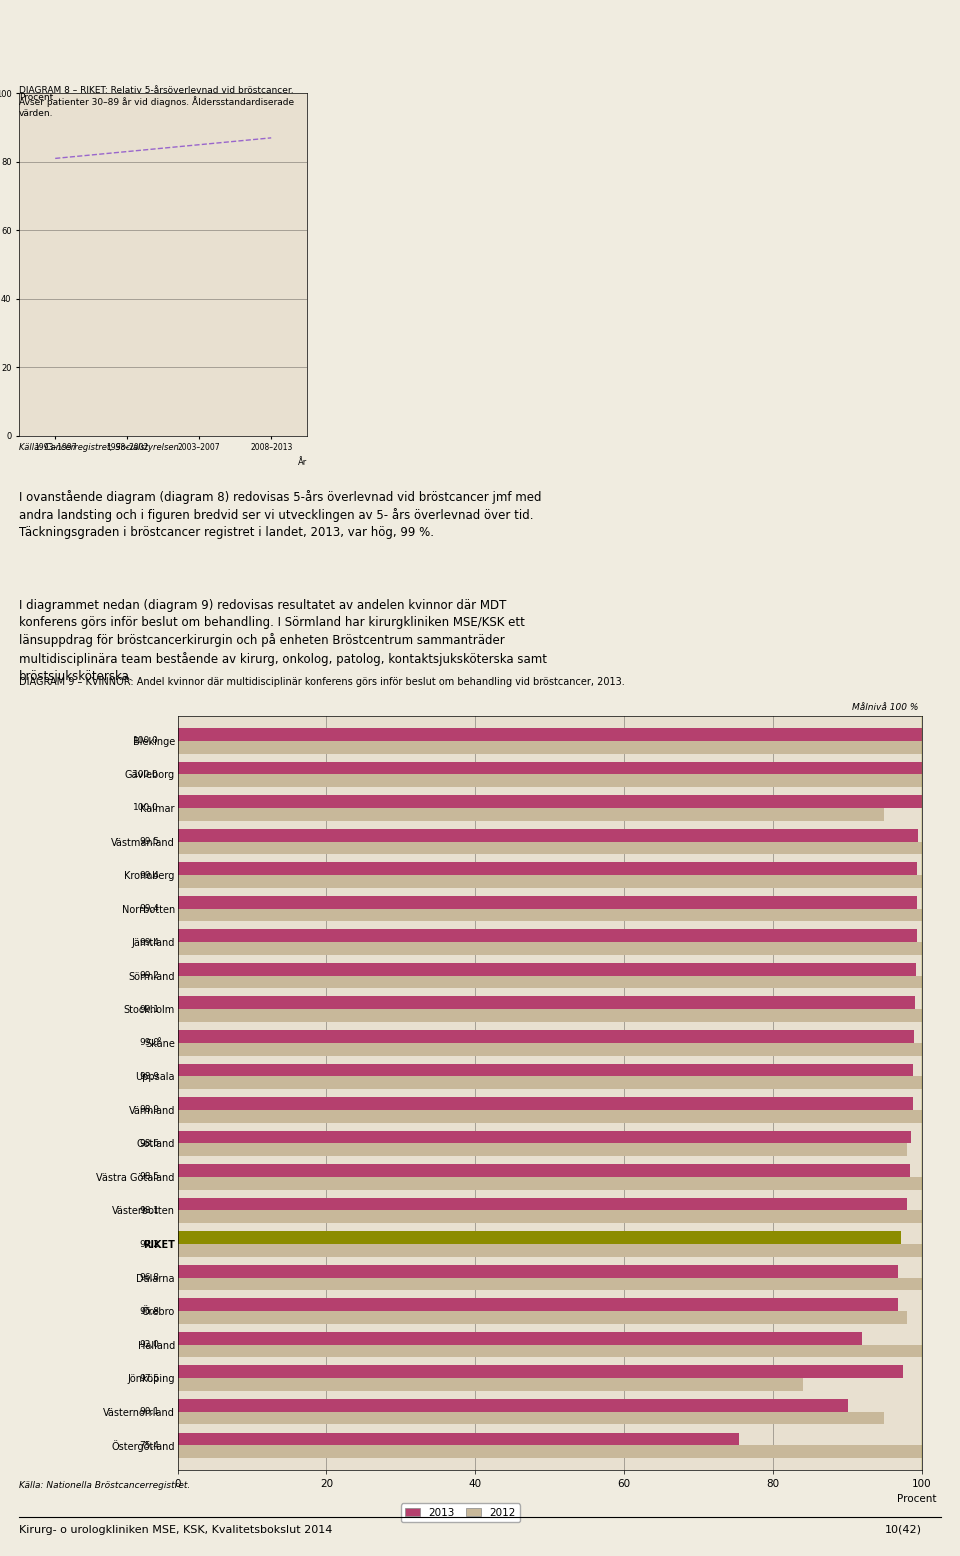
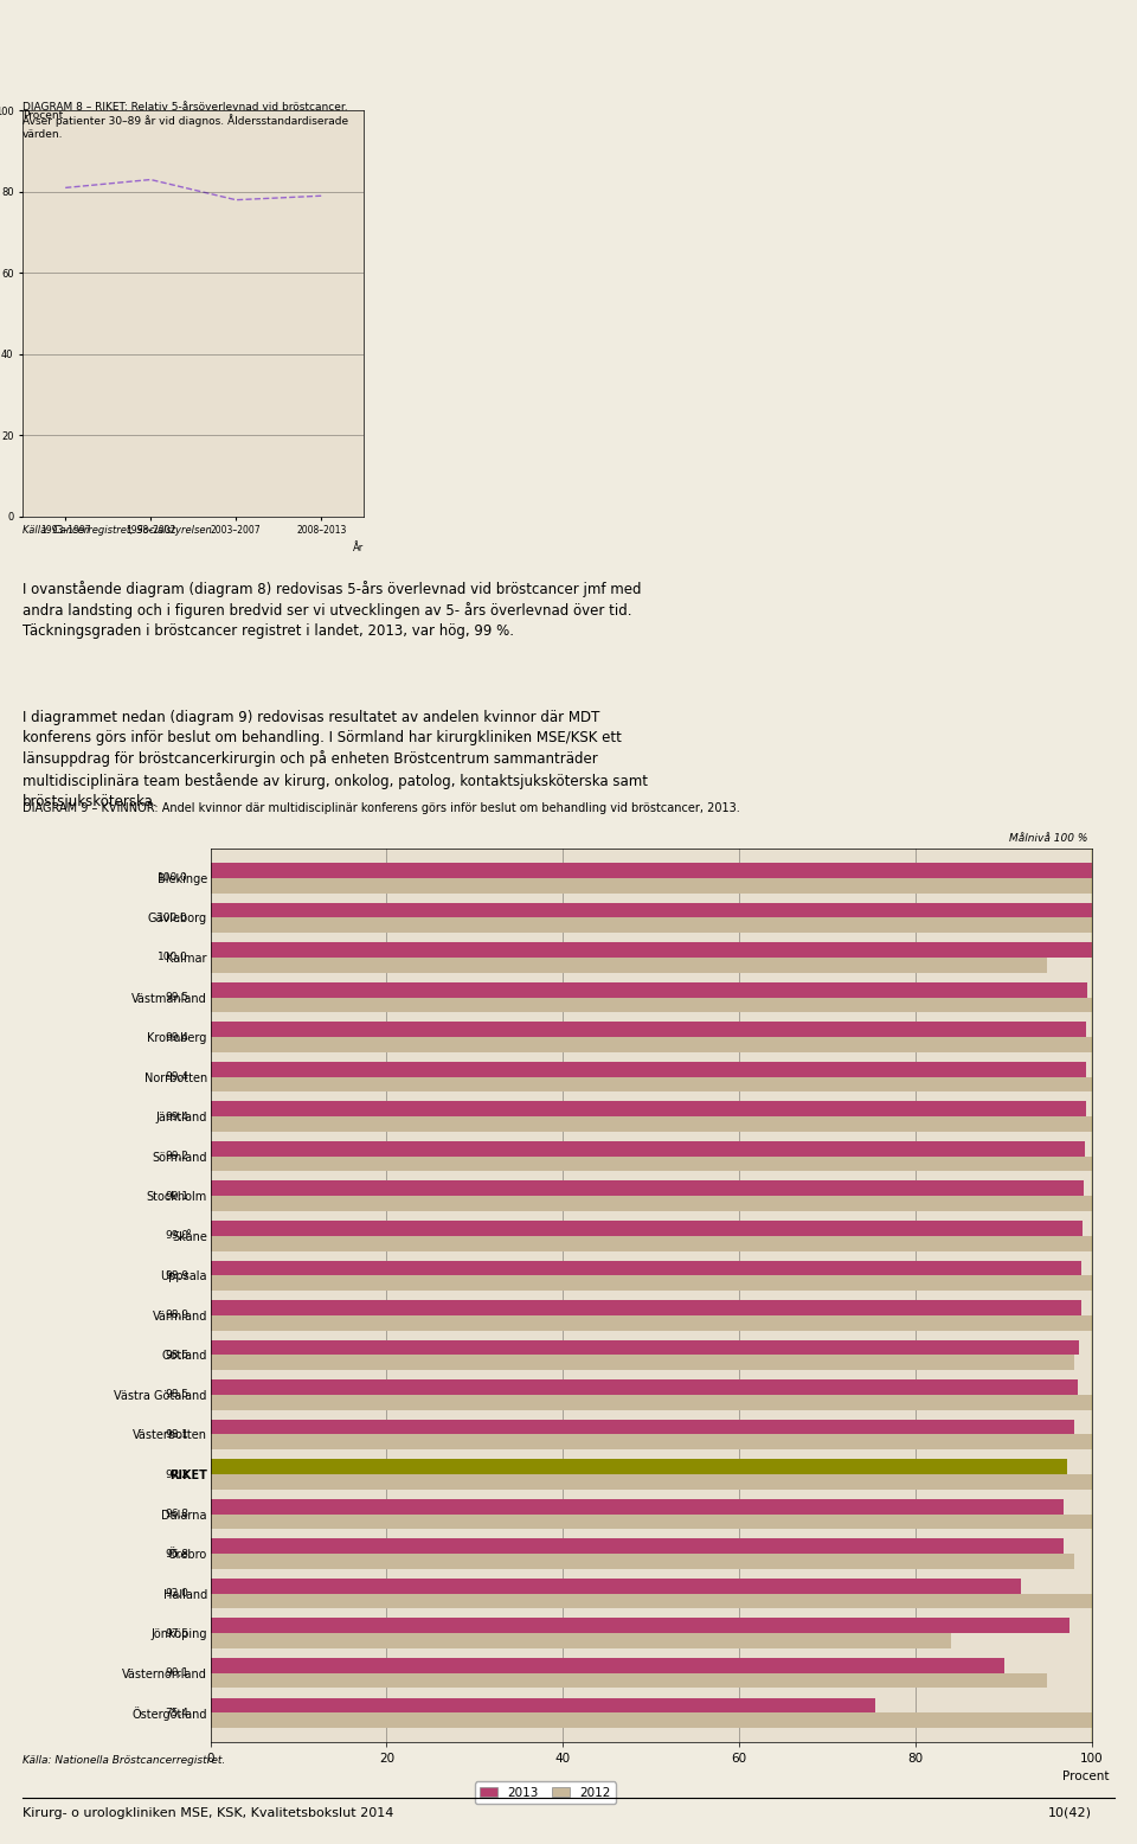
2003–2007: 85 -> 78
2008–2013: 87 -> 79
